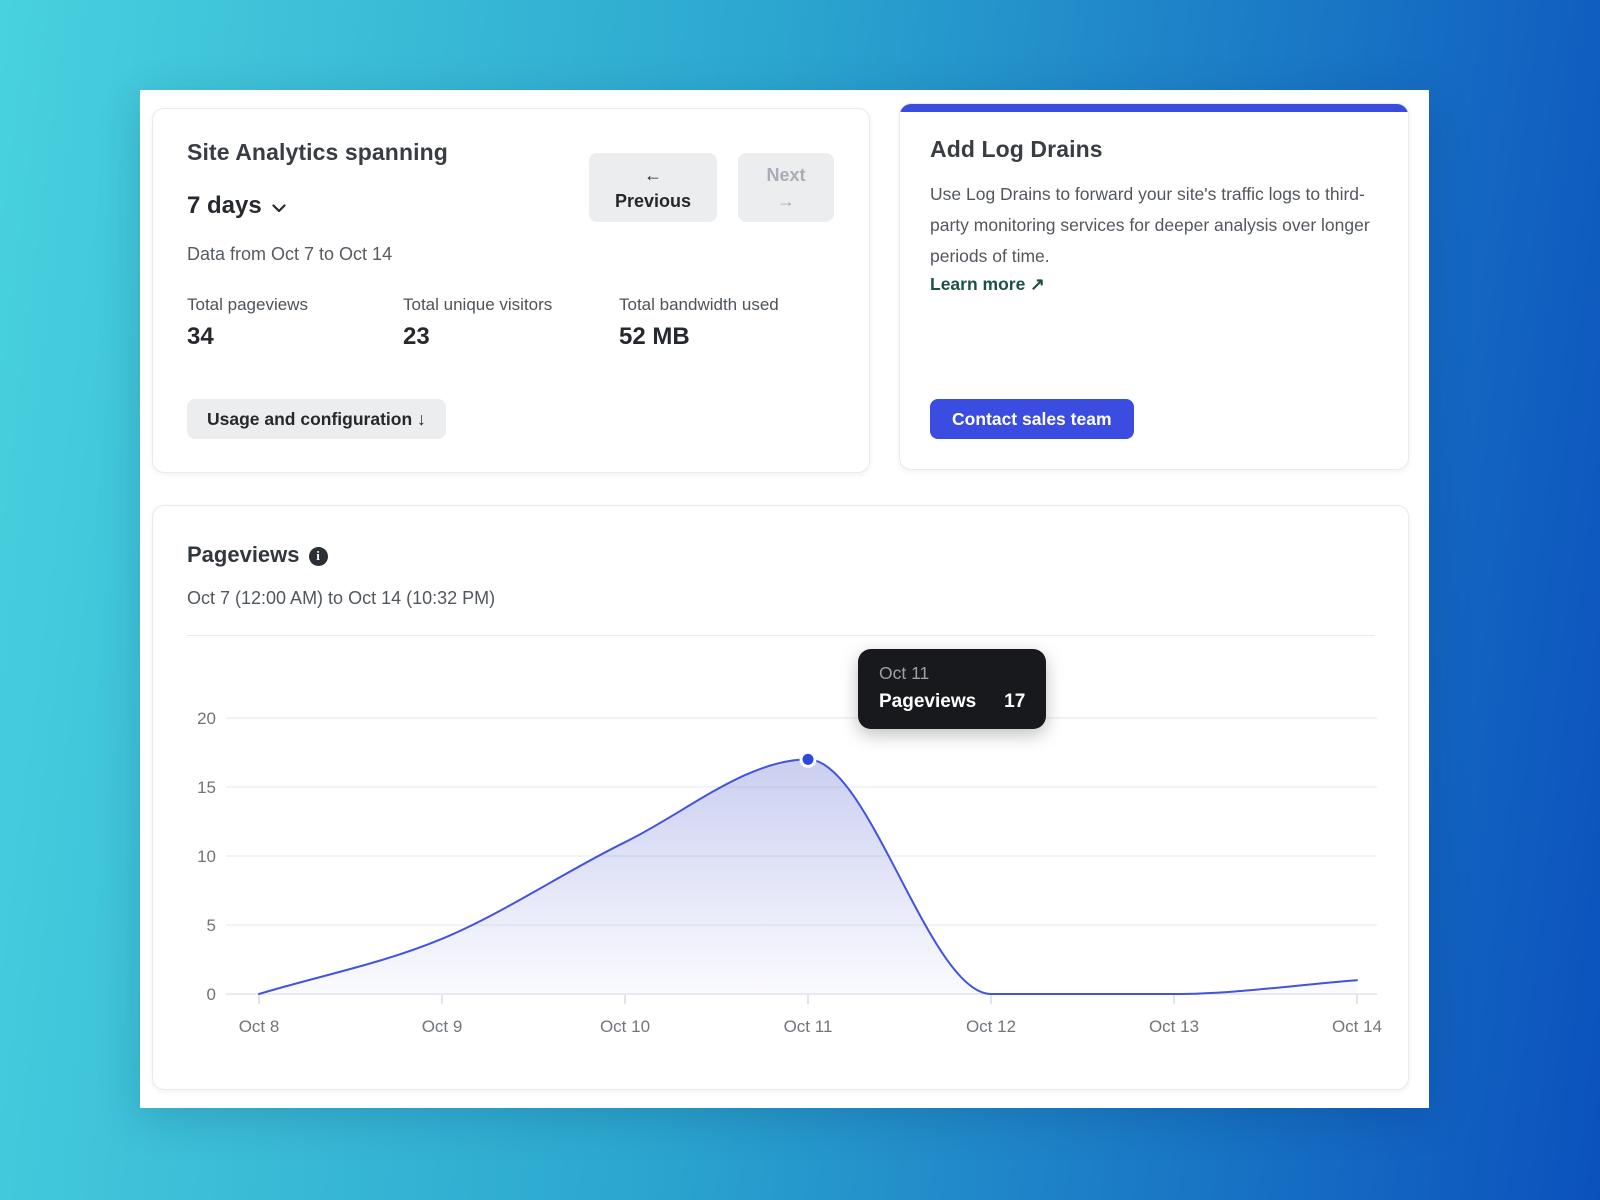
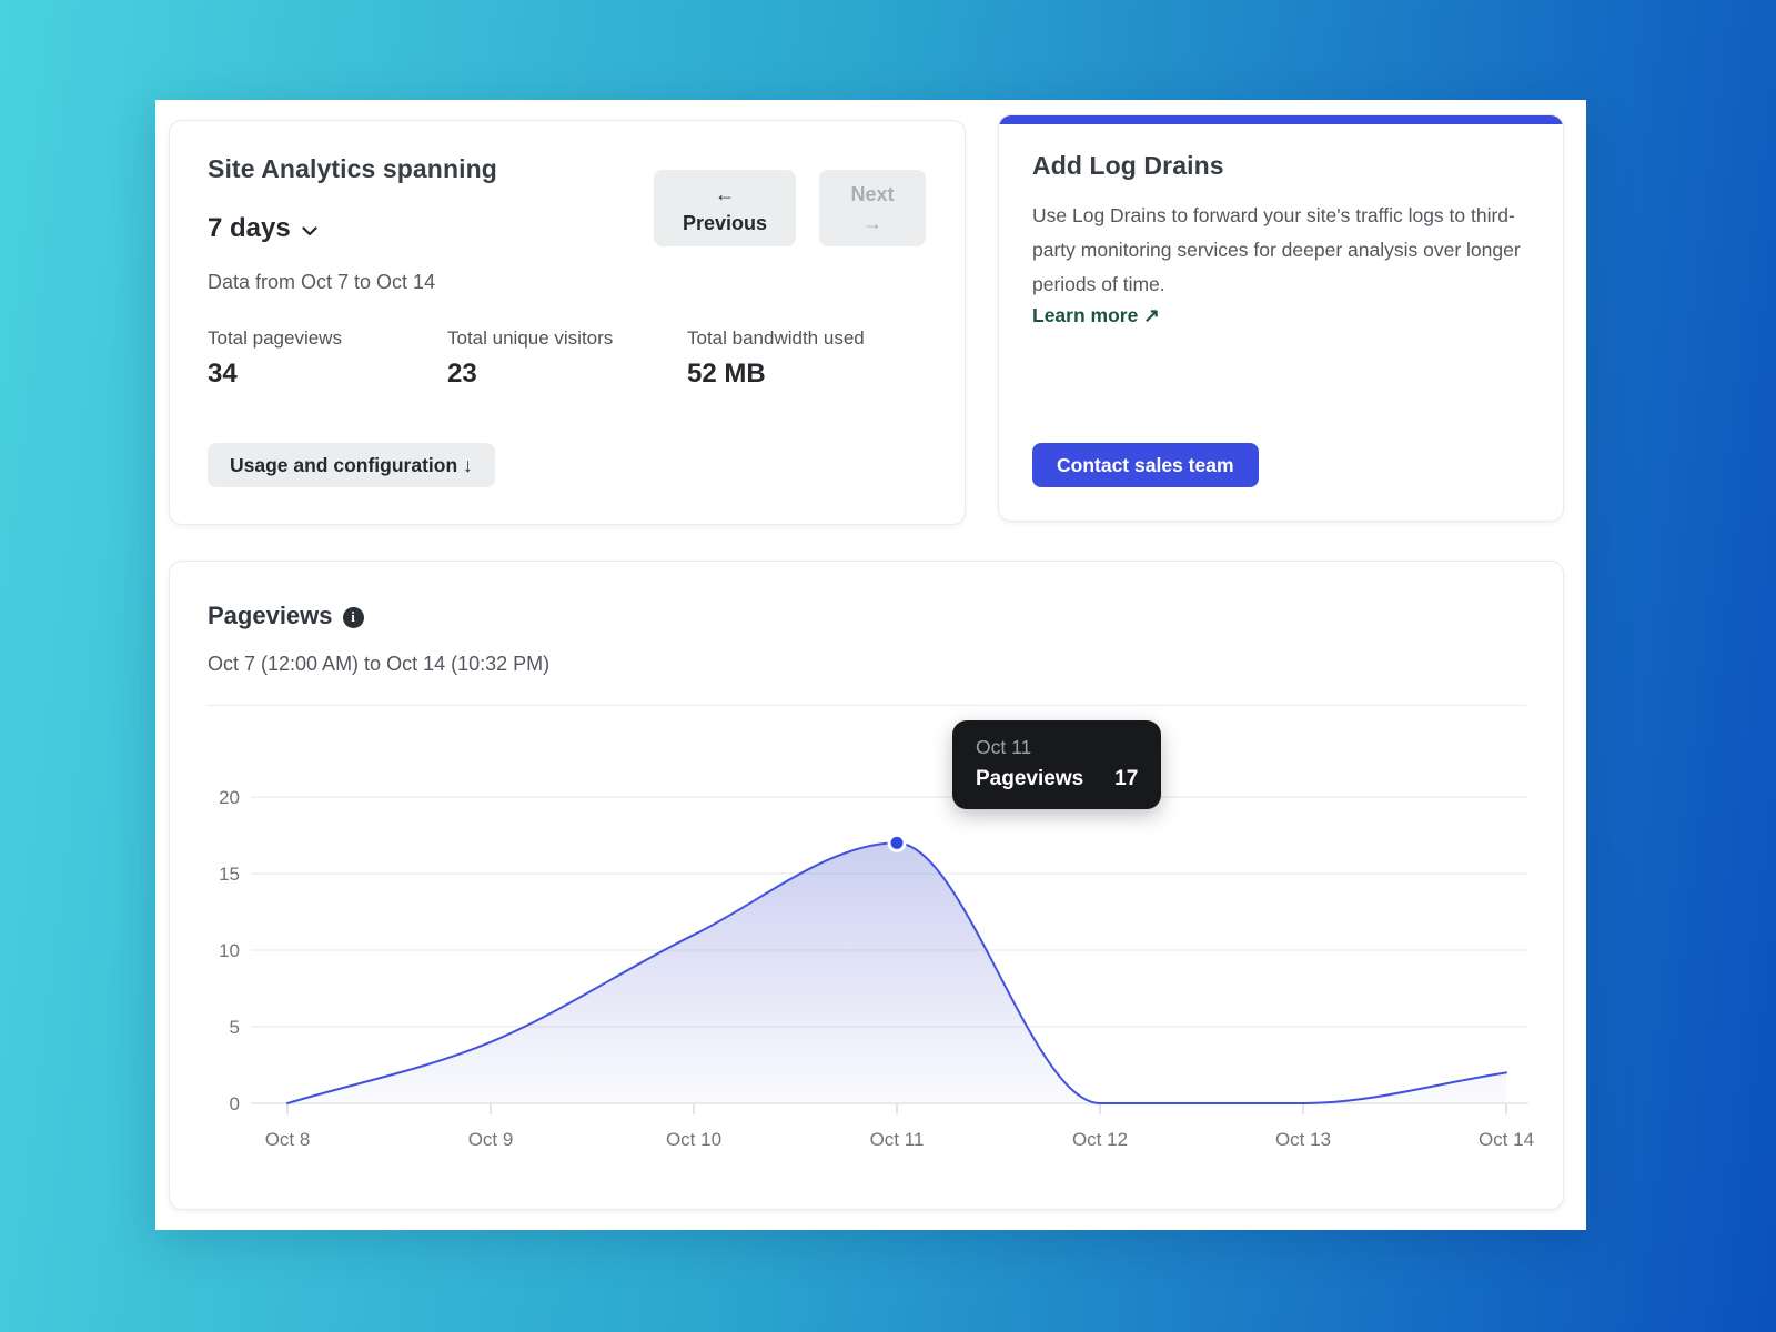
Oct 14: 1 -> 2
